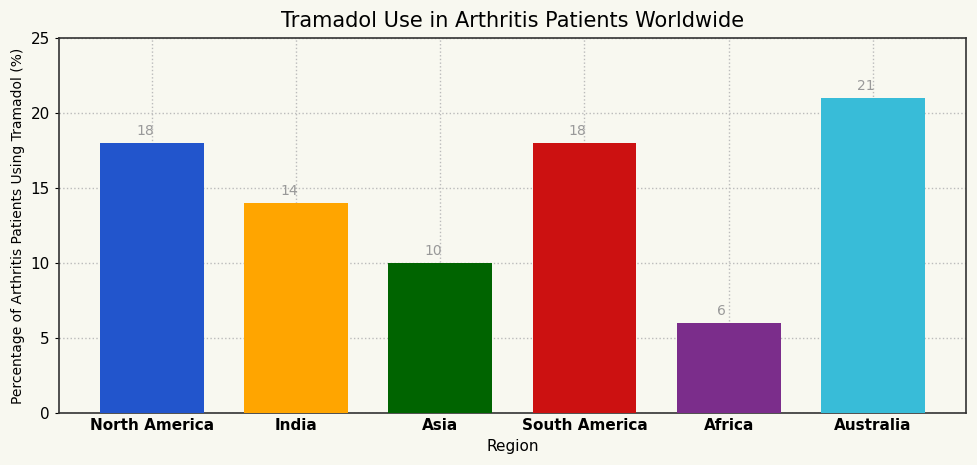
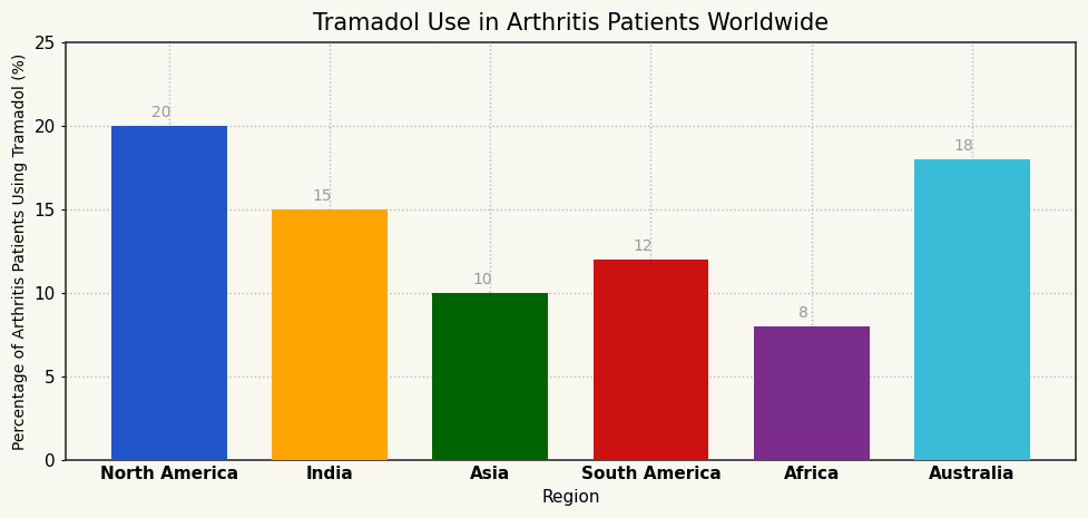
North America: 18 -> 20
India: 14 -> 15
South America: 18 -> 12
Africa: 6 -> 8
Australia: 21 -> 18
